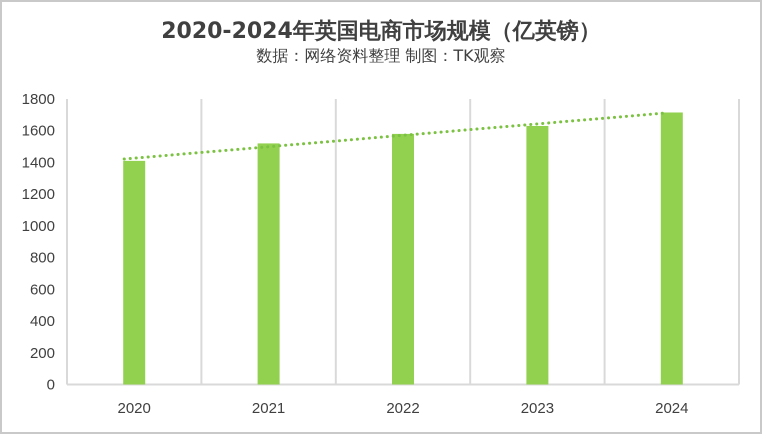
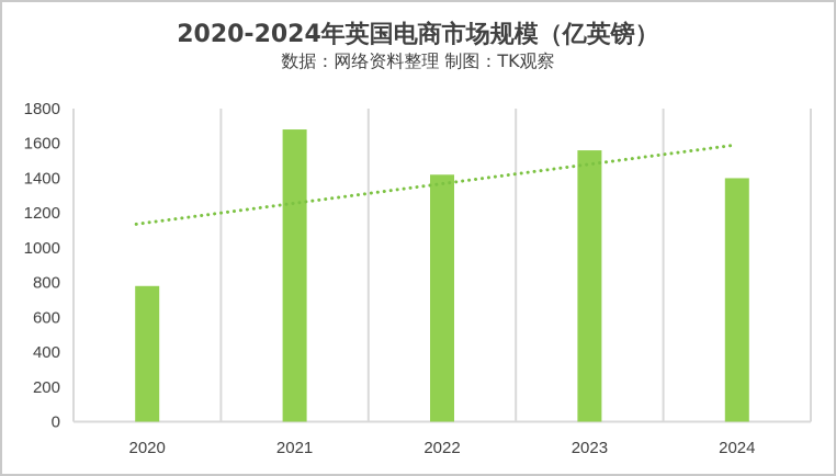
2020: 1410 -> 780
2021: 1520 -> 1680
2022: 1580 -> 1420
2023: 1630 -> 1560
2024: 1720 -> 1400
